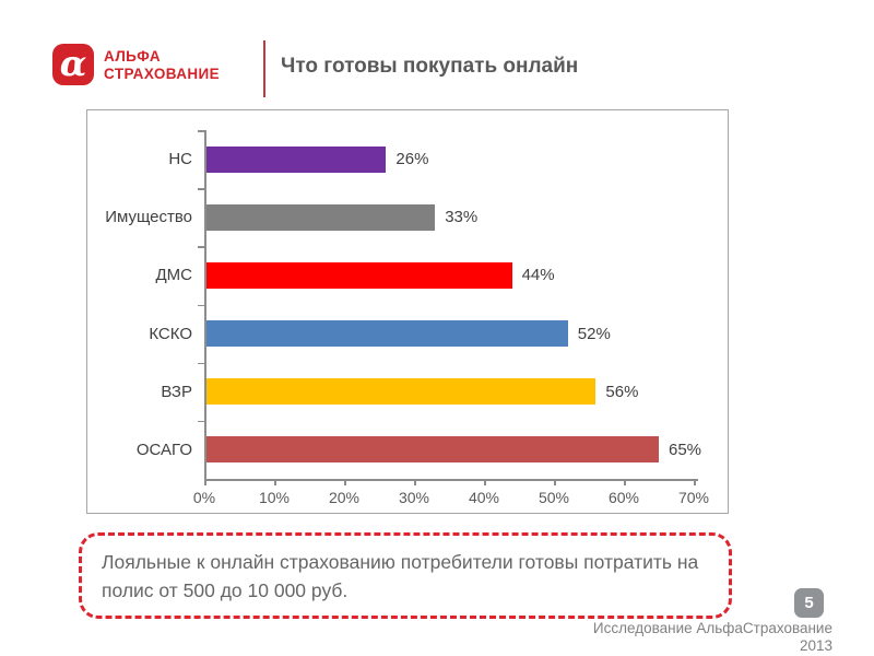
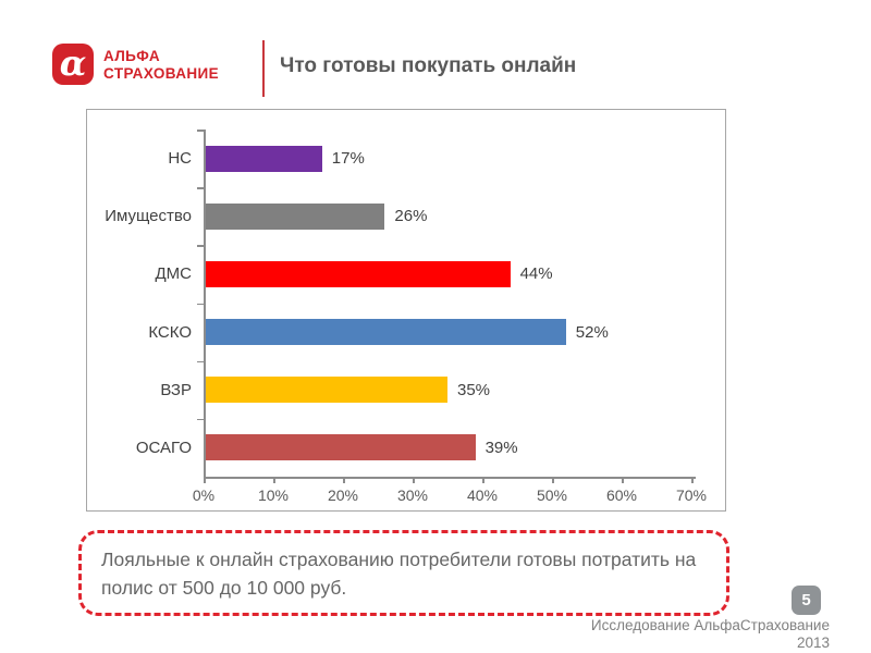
НС: 26% -> 17%
Имущество: 33% -> 26%
ВЗР: 56% -> 35%
ОСАГО: 65% -> 39%
